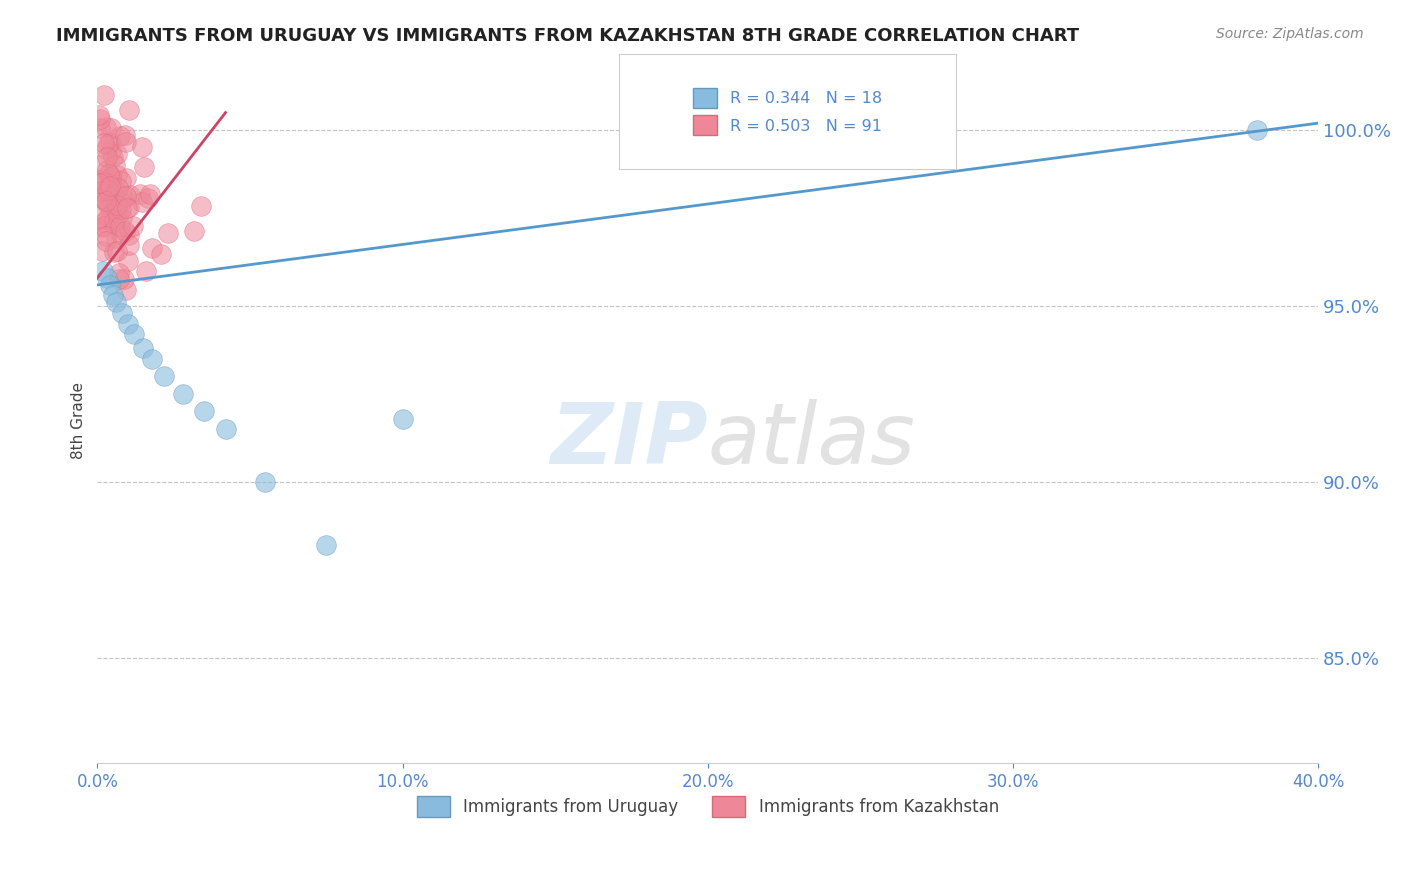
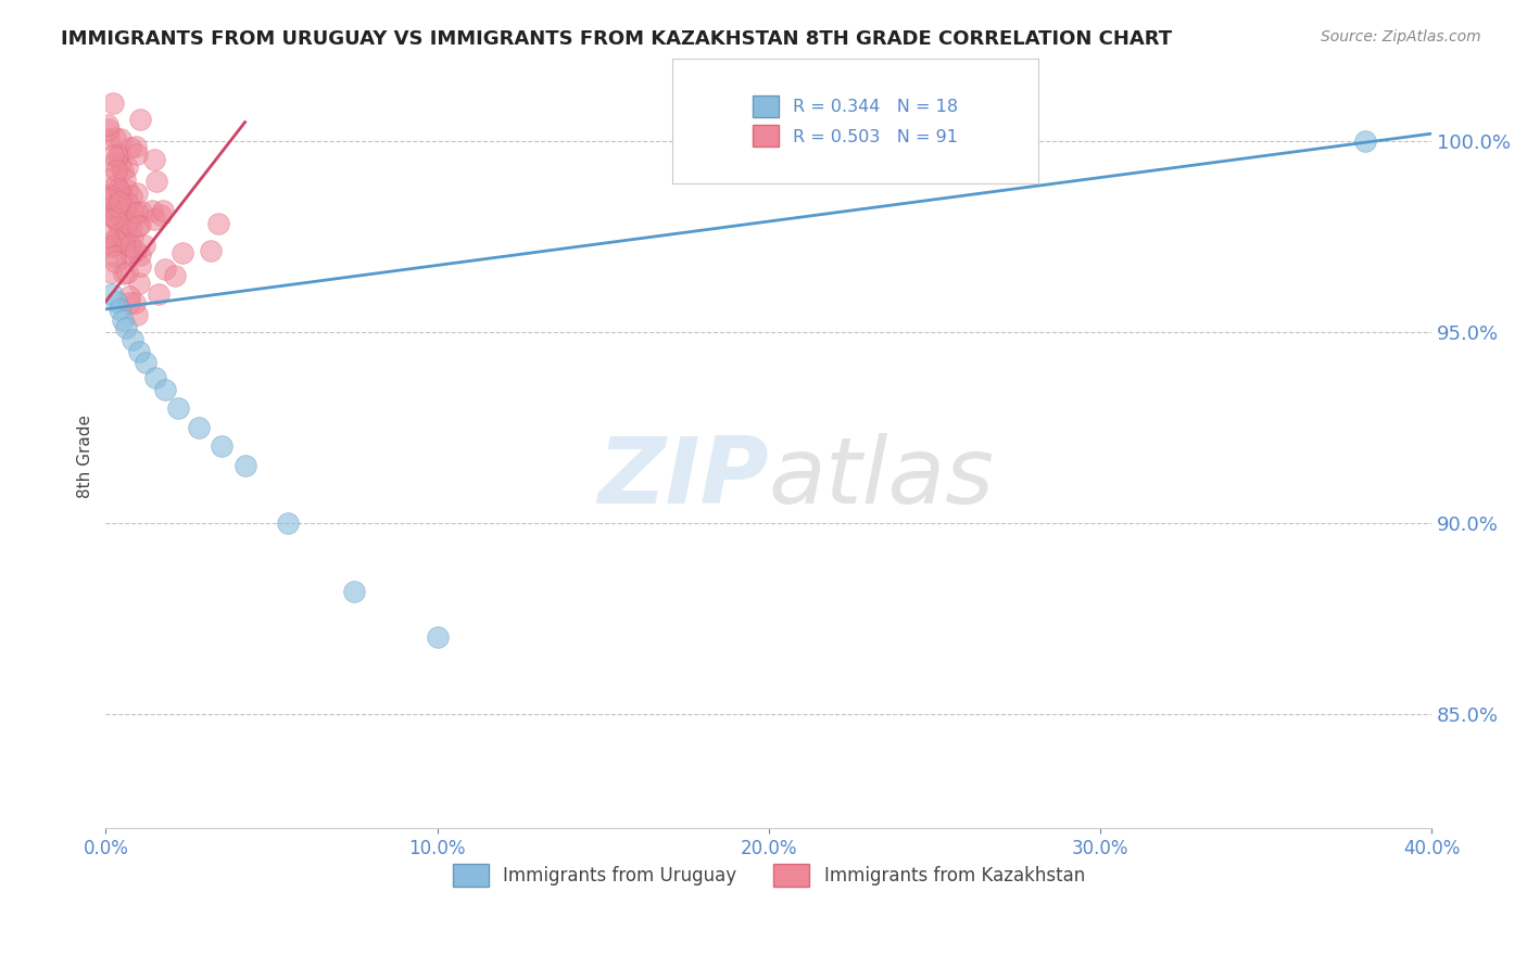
Immigrants from Uruguay/10.0%: 91.8% -> 87.0%
